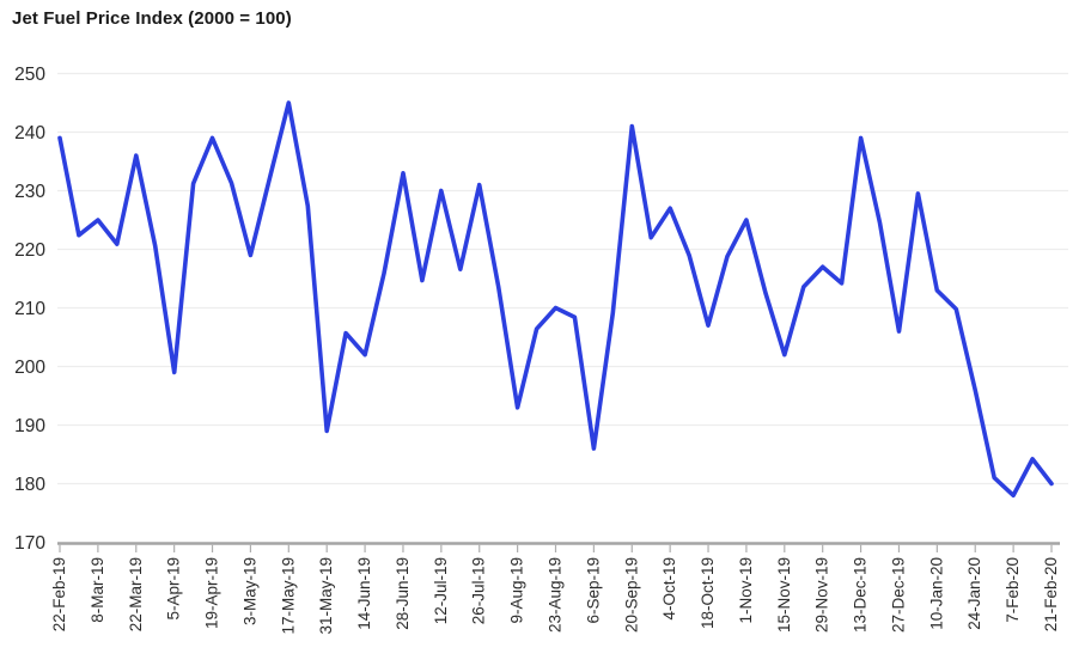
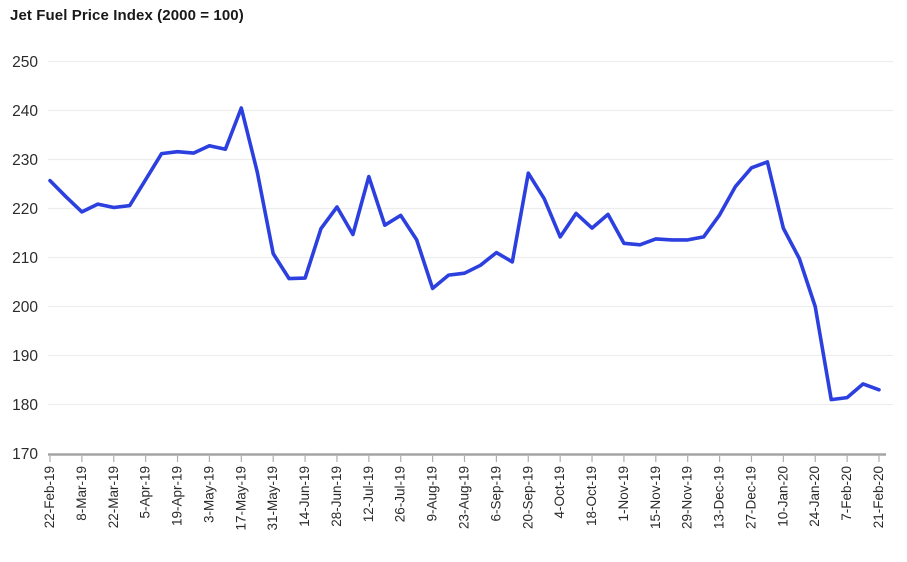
22-Feb-19: 239 -> 226
8-Mar-19: 225 -> 219
22-Mar-19: 236 -> 220
5-Apr-19: 199 -> 226
19-Apr-19: 239 -> 232
3-May-19: 219 -> 233
17-May-19: 245 -> 240
31-May-19: 189 -> 211
14-Jun-19: 202 -> 206
28-Jun-19: 233 -> 220
12-Jul-19: 230 -> 226
26-Jul-19: 231 -> 219
9-Aug-19: 193 -> 204
23-Aug-19: 210 -> 207
6-Sep-19: 186 -> 211
20-Sep-19: 241 -> 227
4-Oct-19: 227 -> 214
18-Oct-19: 207 -> 216
1-Nov-19: 225 -> 213
15-Nov-19: 202 -> 214
29-Nov-19: 217 -> 214
13-Dec-19: 239 -> 219
27-Dec-19: 206 -> 228
10-Jan-20: 213 -> 216
24-Jan-20: 196 -> 200
7-Feb-20: 178 -> 181
21-Feb-20: 180 -> 183
